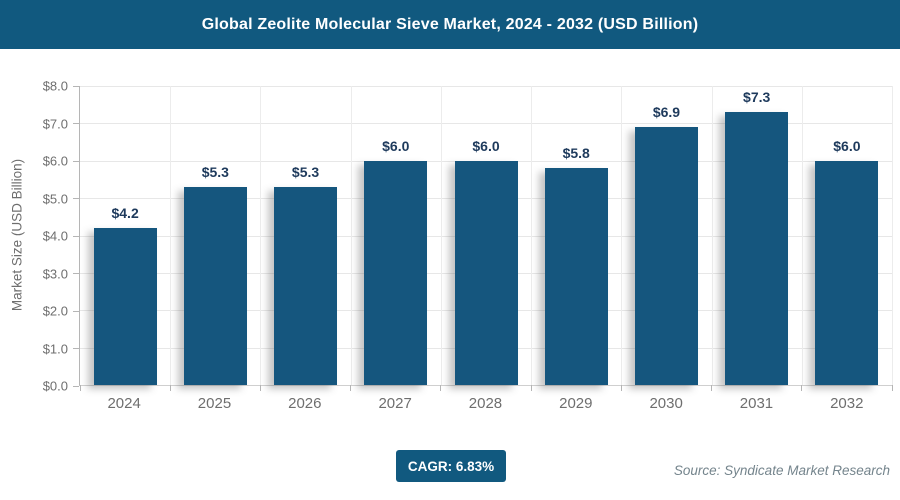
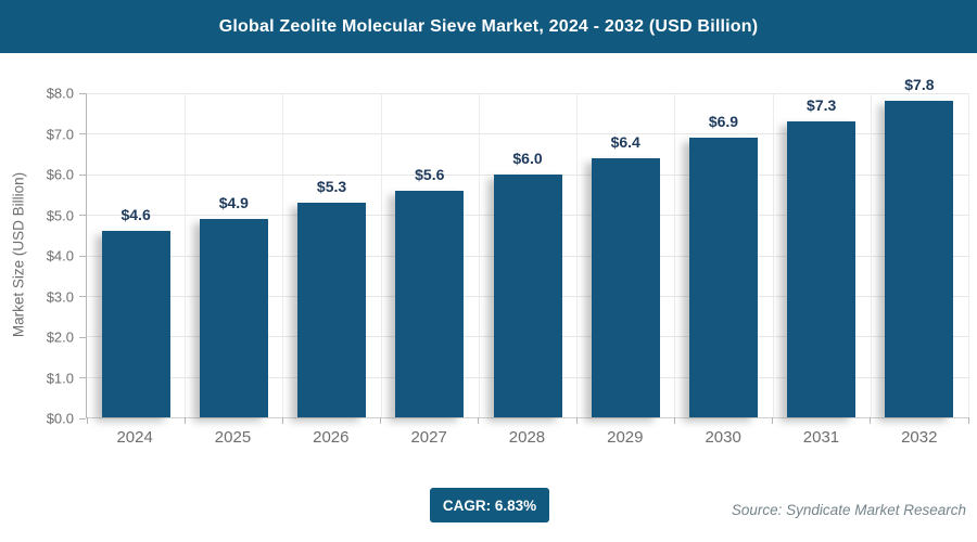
2024: $4.2 -> $4.6
2025: $5.3 -> $4.9
2027: $6.0 -> $5.6
2029: $5.8 -> $6.4
2032: $6.0 -> $7.8
